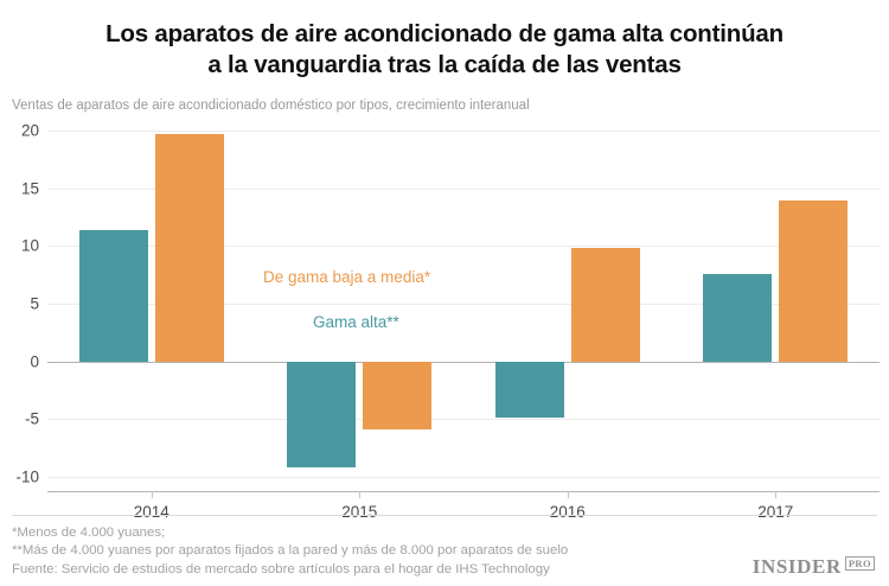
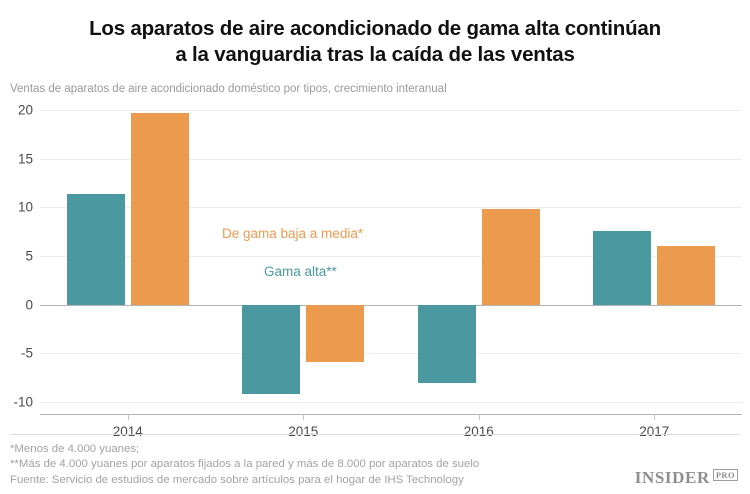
Gama alta**/2016: -5 -> -8
De gama baja a media*/2017: 14 -> 6
